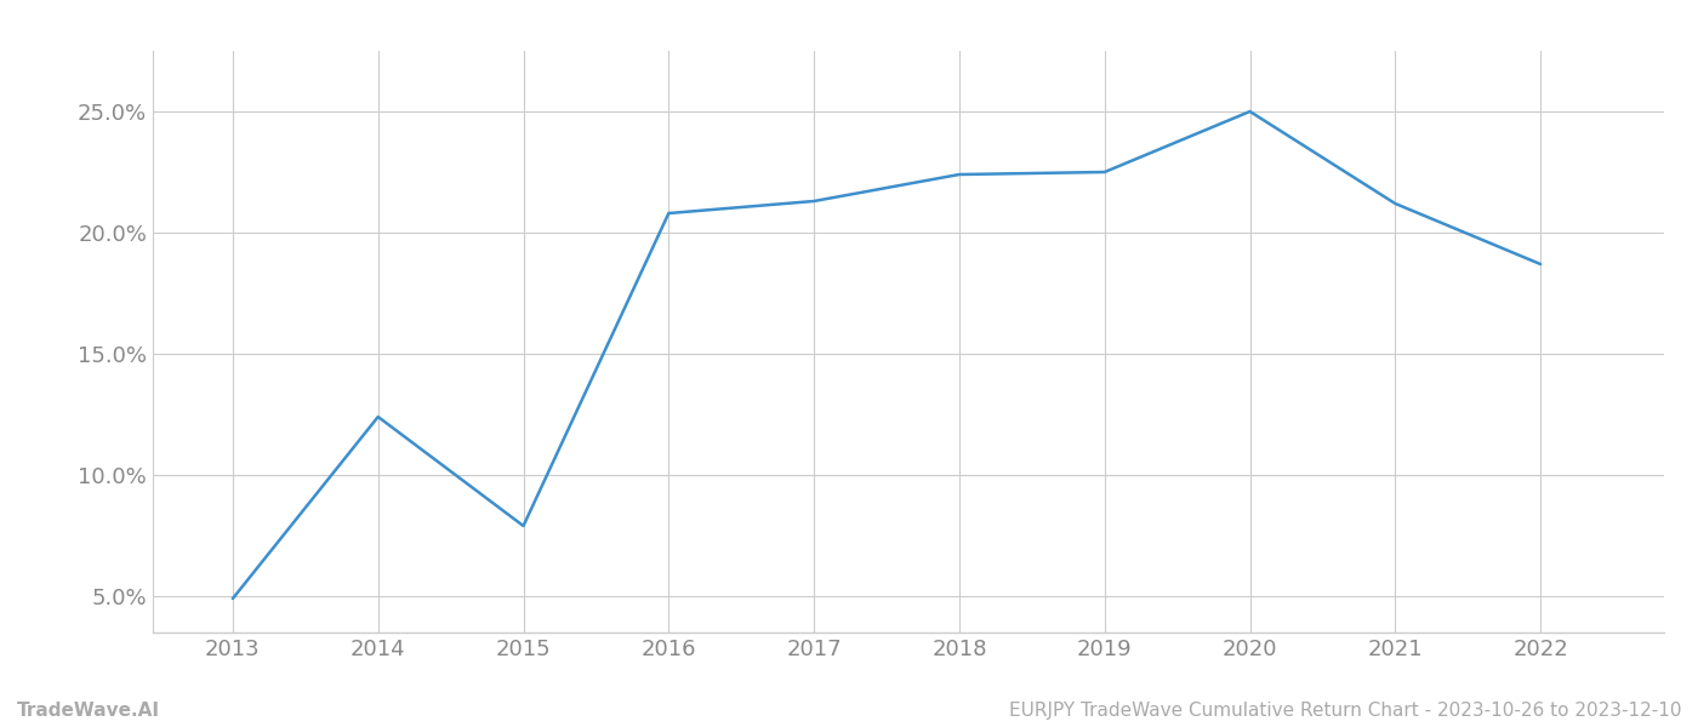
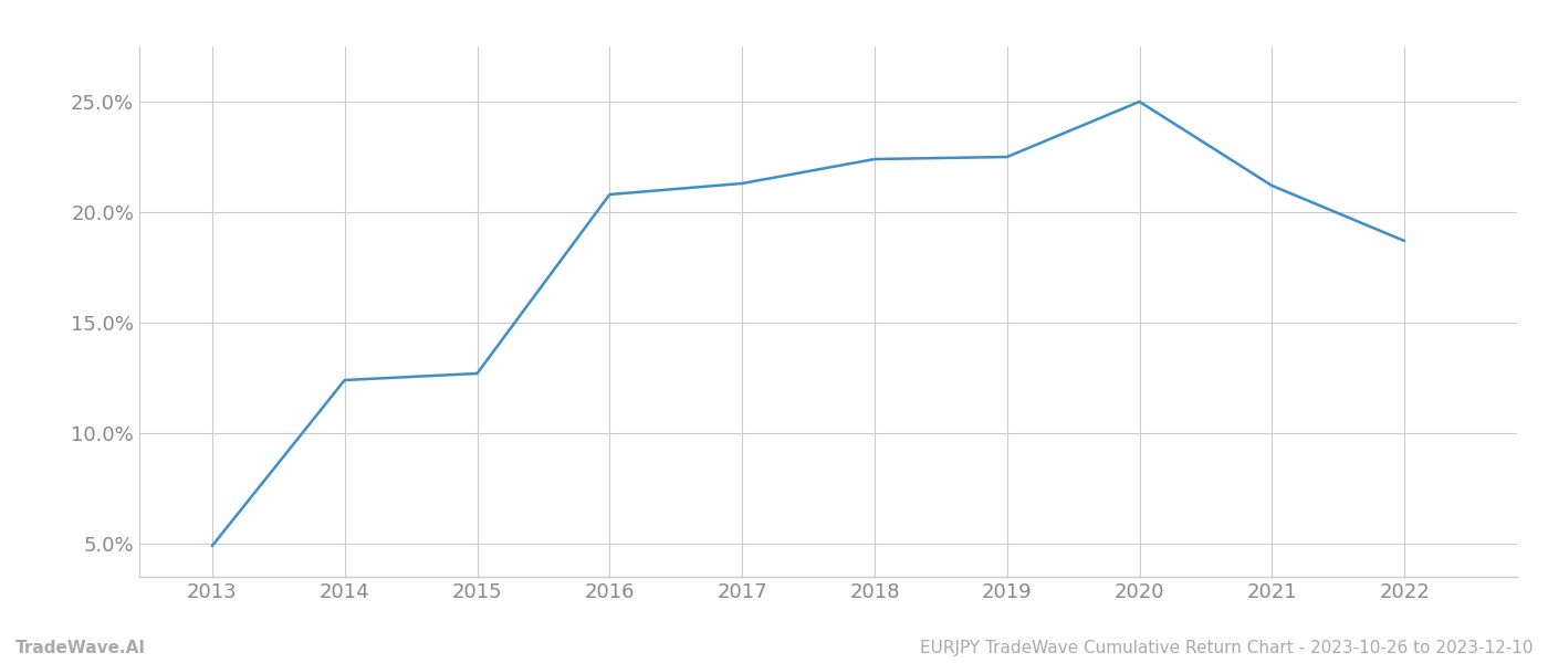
2015: 7.9% -> 12.7%
